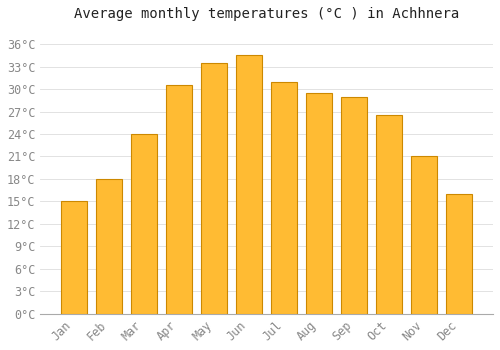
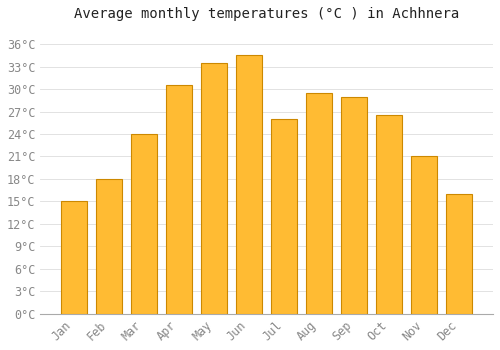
Jul: 31.0°C -> 26.0°C
